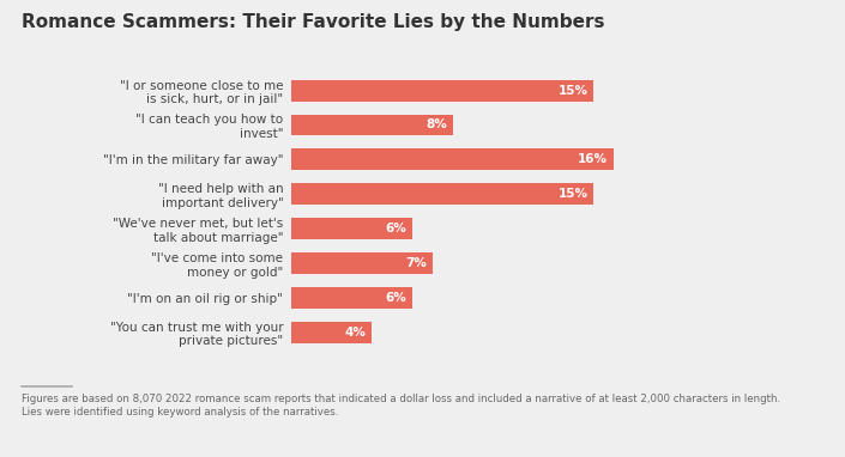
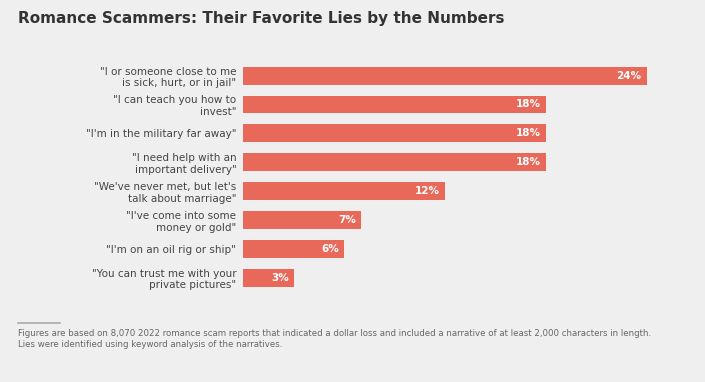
"I or someone close to me is sick, hurt, or in jail": 15% -> 24%
"I can teach you how to invest": 8% -> 18%
"I'm in the military far away": 16% -> 18%
"I need help with an important delivery": 15% -> 18%
"We've never met, but let's talk about marriage": 6% -> 12%
"You can trust me with your private pictures": 4% -> 3%
